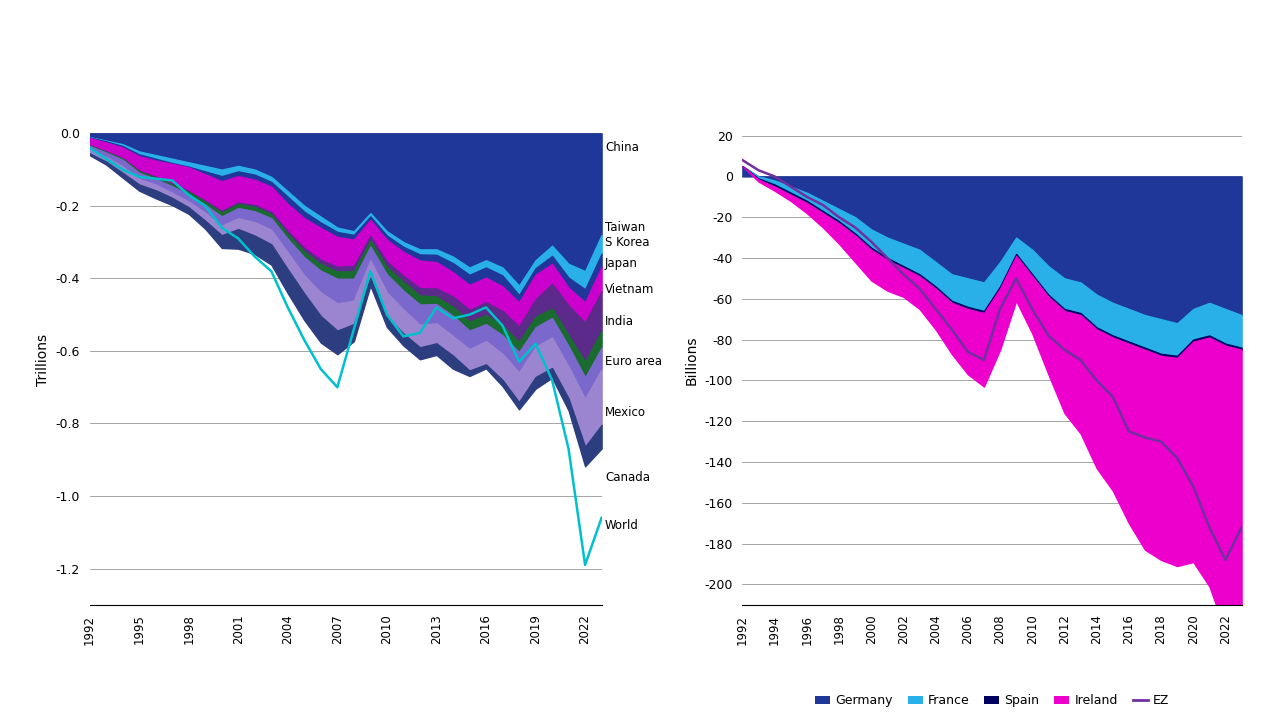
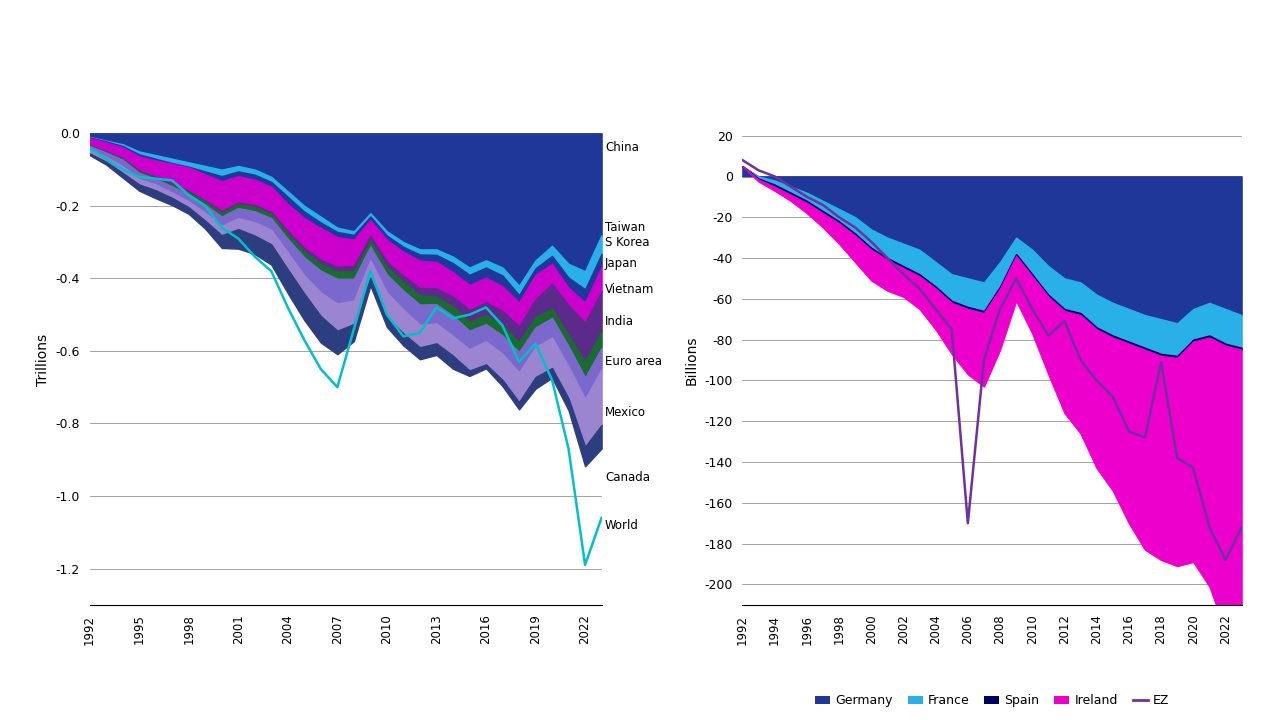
EZ/2006: -86 -> -170
EZ/2012: -85 -> -71
EZ/2018: -130 -> -91
EZ/2020: -152 -> -143
